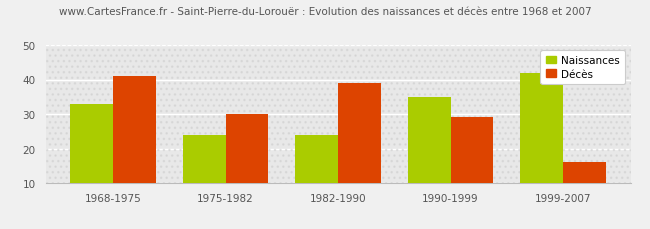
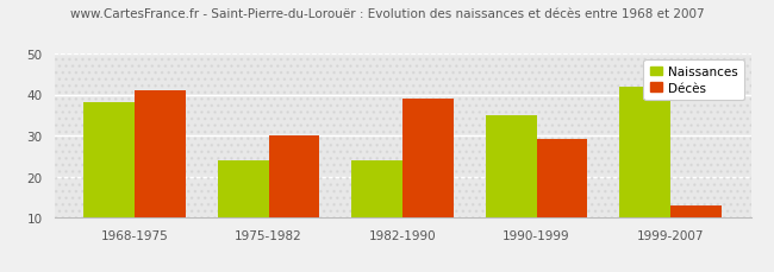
Naissances/1968-1975: 33 -> 38
Décès/1999-2007: 16 -> 13
